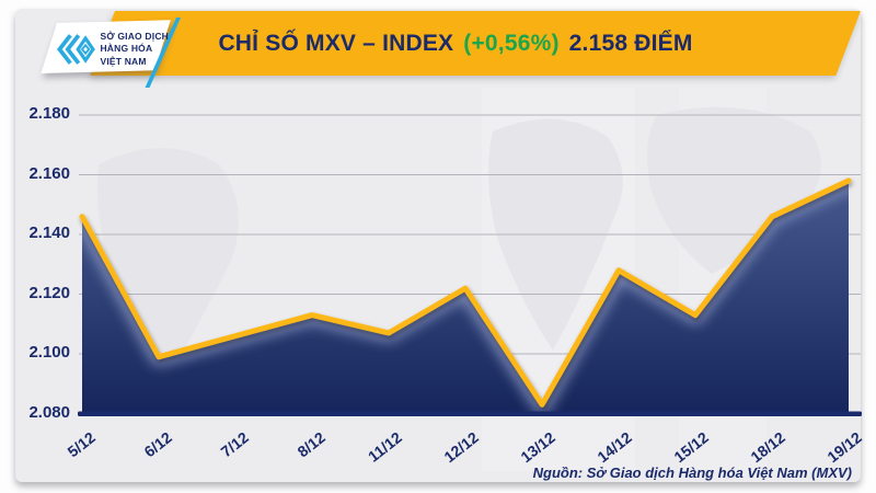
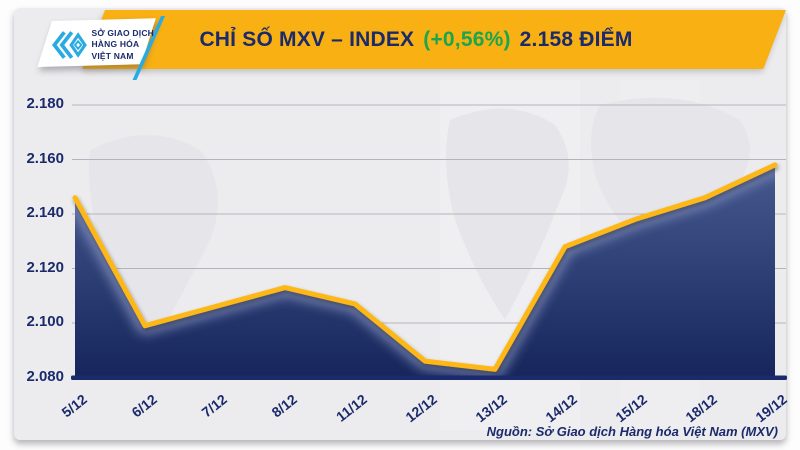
12/12: 2122 -> 2086
15/12: 2113 -> 2138
